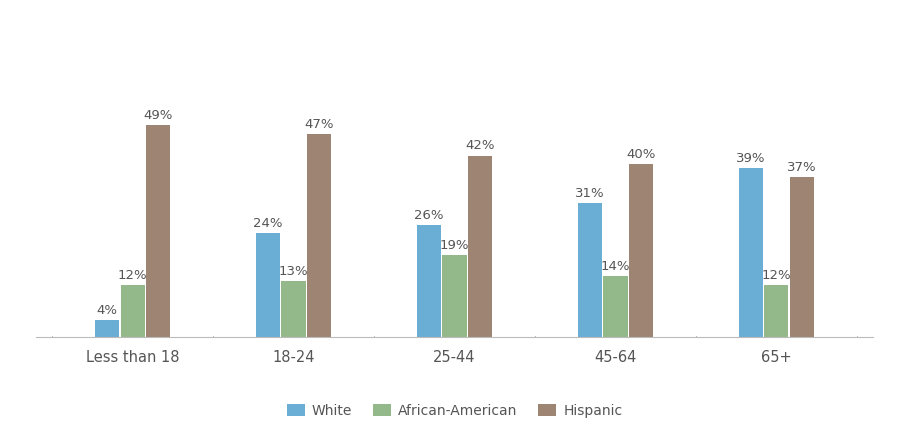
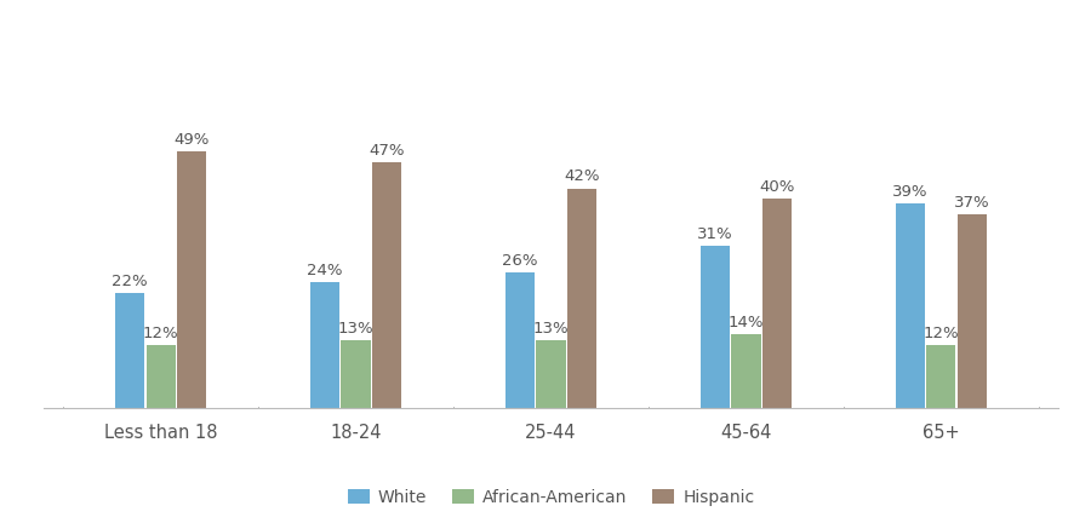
White/Less than 18: 4% -> 22%
African-American/25-44: 19% -> 13%
